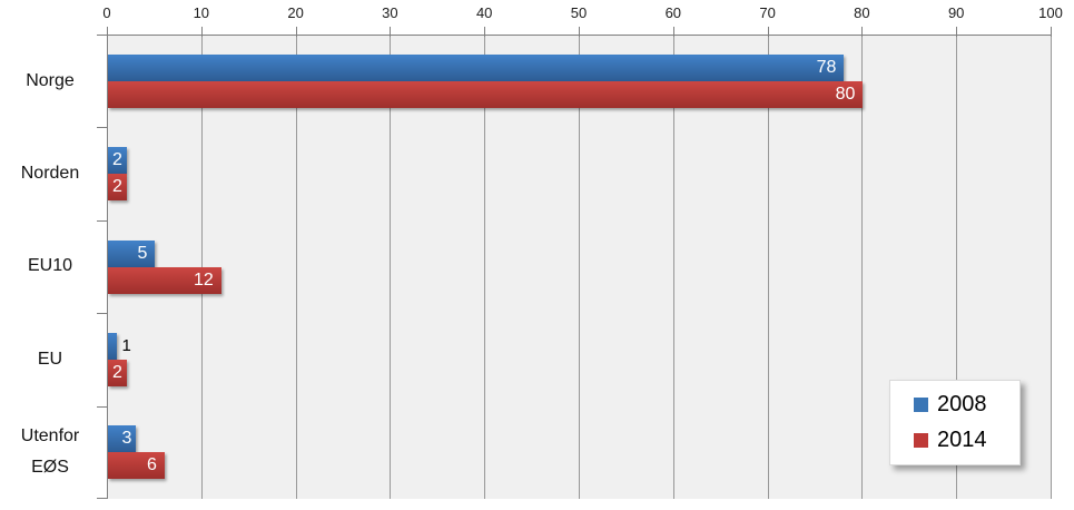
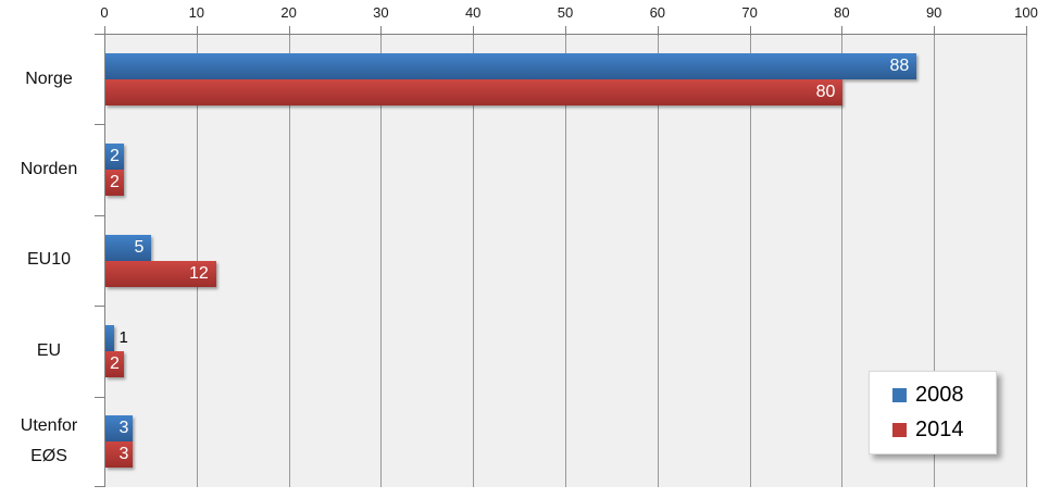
2008/Norge: 78 -> 88
2014/Utenfor EØS: 6 -> 3
